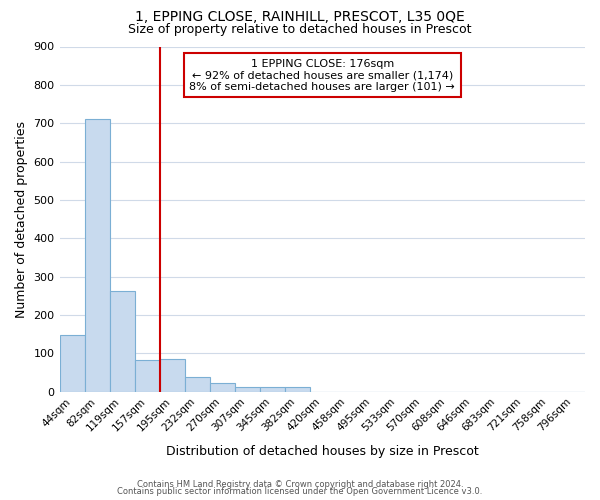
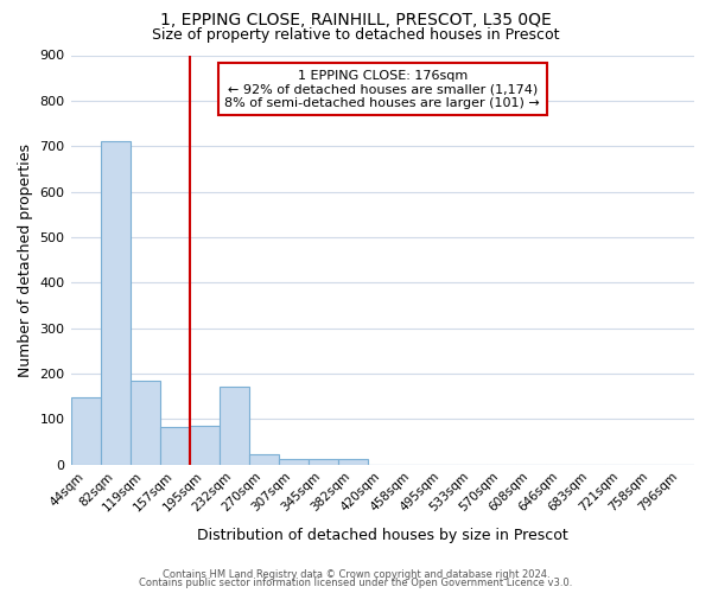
119sqm: 262 -> 185
232sqm: 37 -> 170
